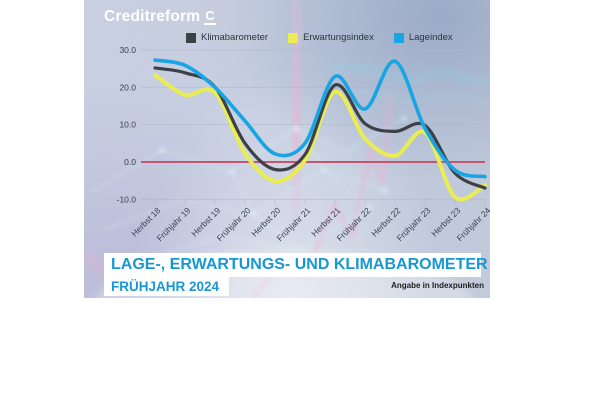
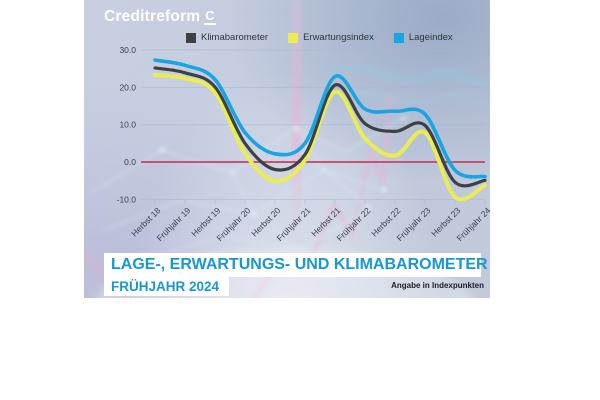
Erwartungsindex/Frühjahr 19: 18 -> 22
Lageindex/Herbst 19: 20 -> 22
Lageindex/Frühjahr 20: 11 -> 8
Lageindex/Herbst 22: 27 -> 14
Lageindex/Frühjahr 23: 9 -> 13
Klimabarometer/Herbst 23: -3 -> -5
Klimabarometer/Frühjahr 24: -7 -> -5
